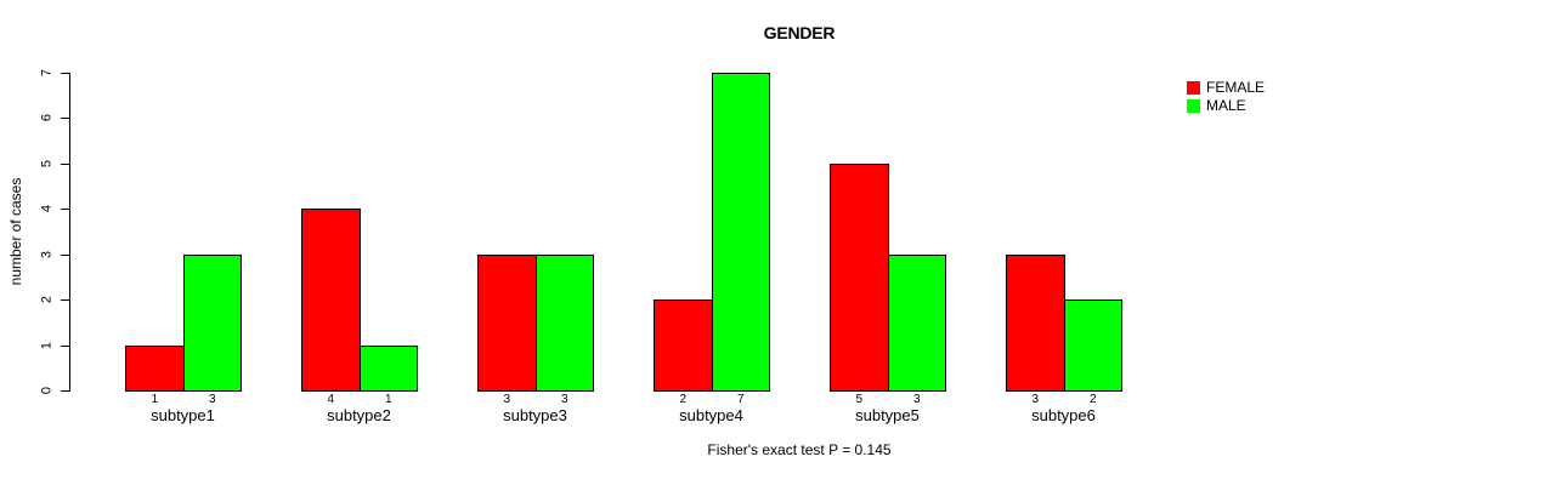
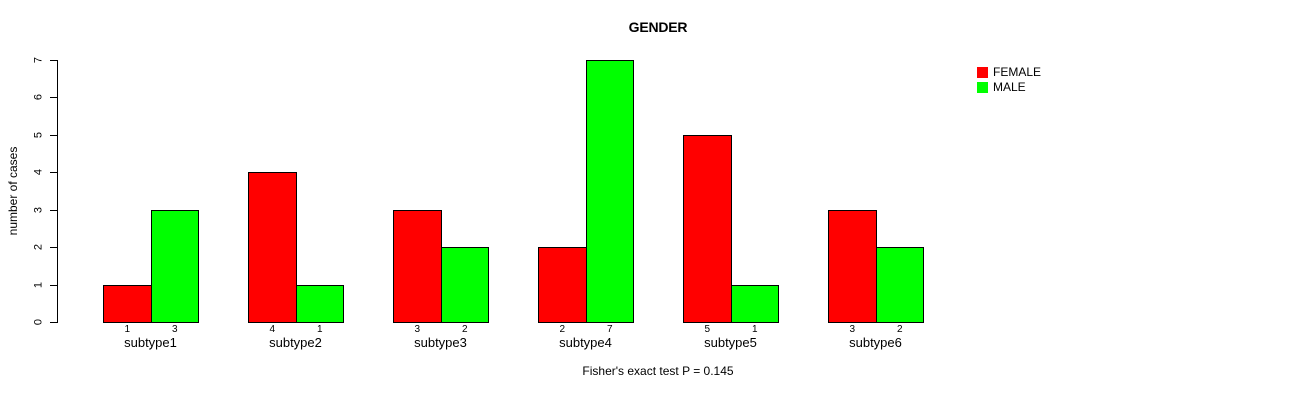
MALE/subtype3: 3 -> 2
MALE/subtype5: 3 -> 1
